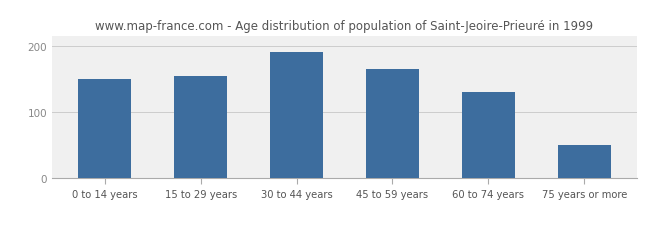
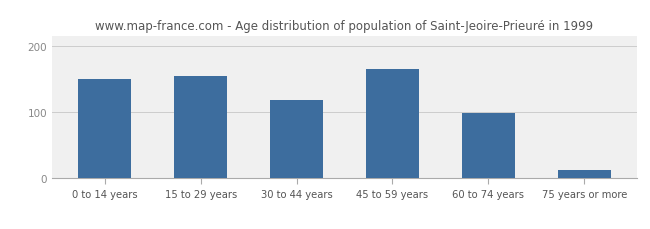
30 to 44 years: 190 -> 118
60 to 74 years: 130 -> 98
75 years or more: 50 -> 12
